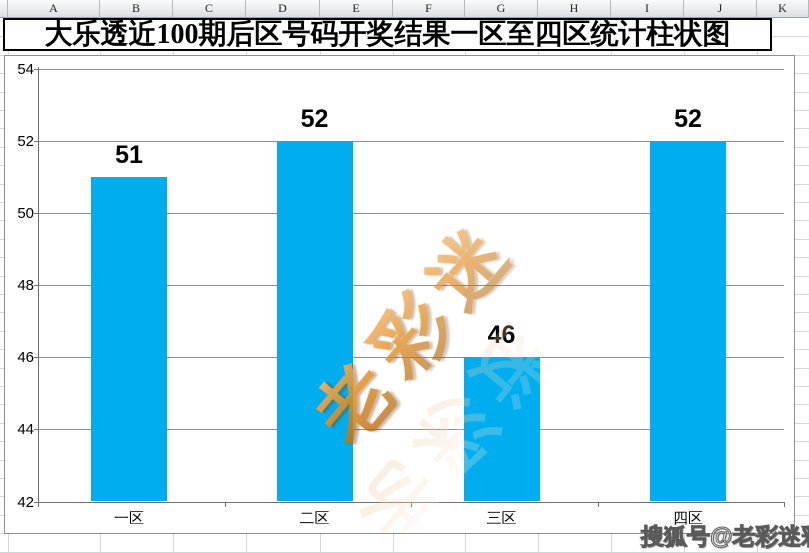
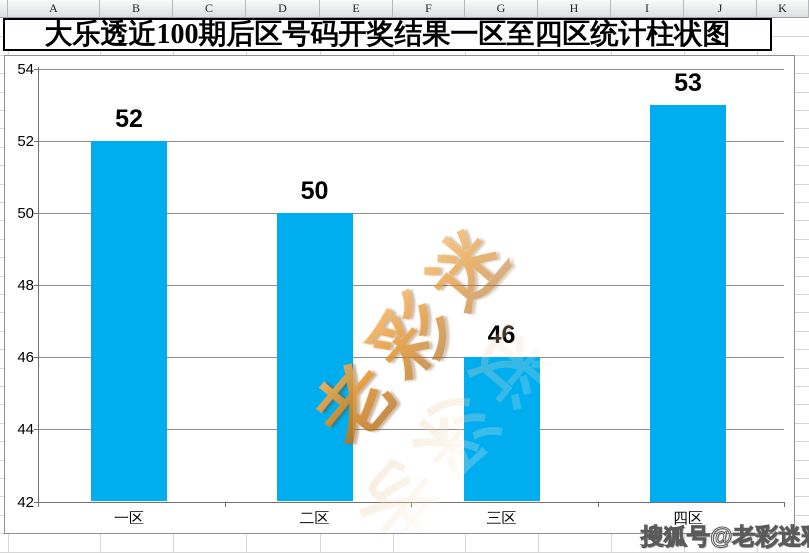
一区: 51 -> 52
二区: 52 -> 50
四区: 52 -> 53
